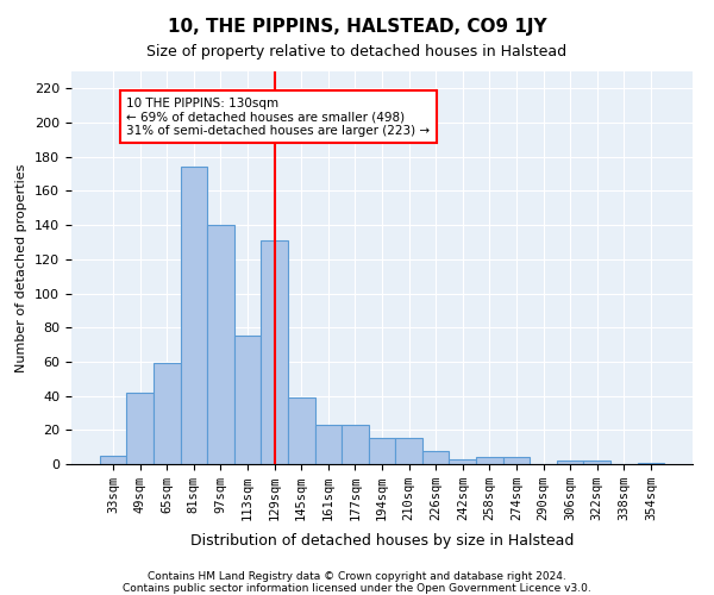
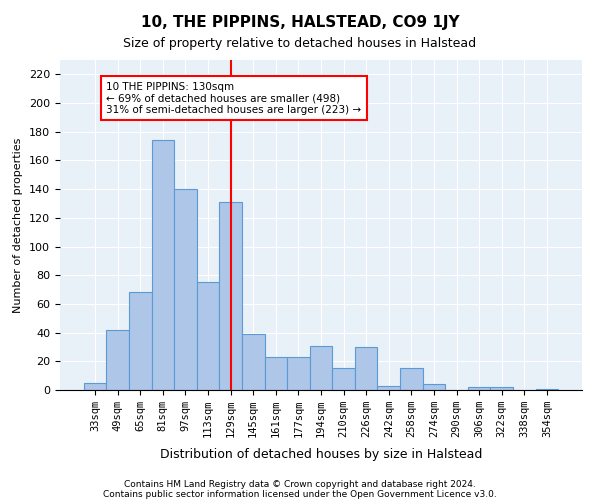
65sqm: 59 -> 68
194sqm: 15 -> 31
226sqm: 8 -> 30
258sqm: 4 -> 15
